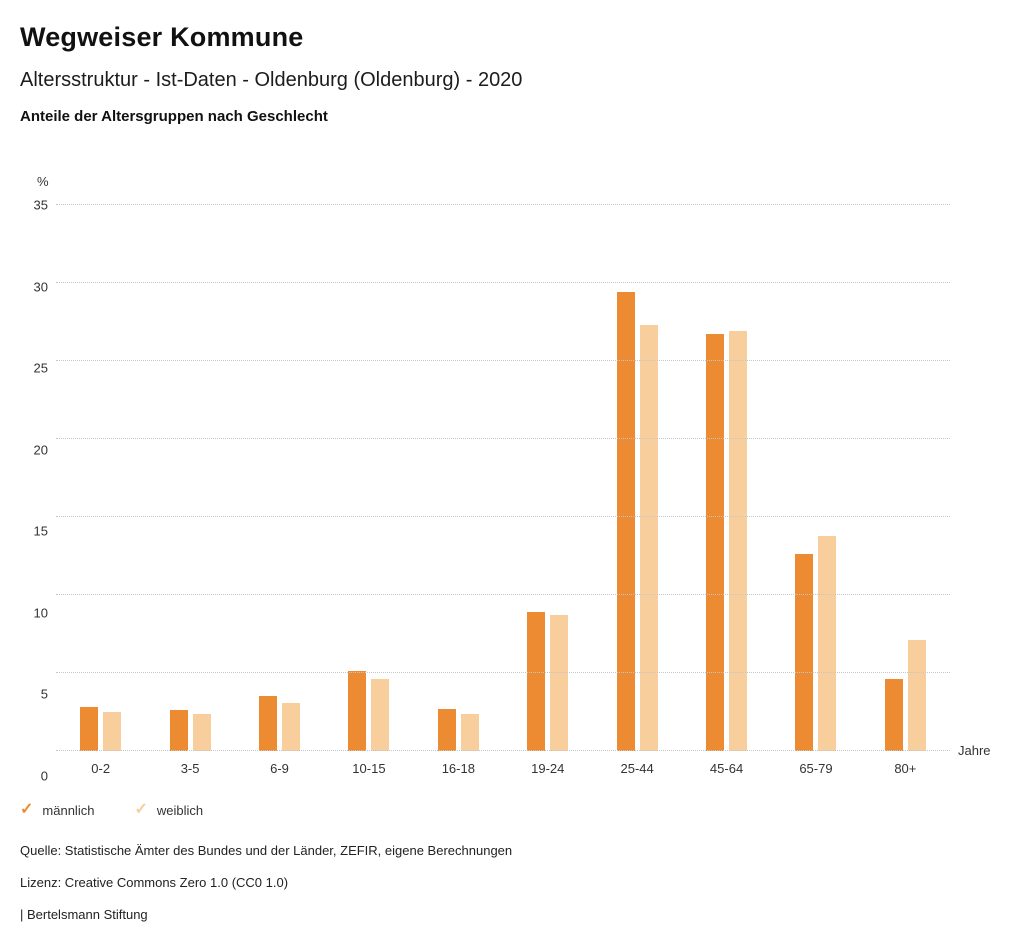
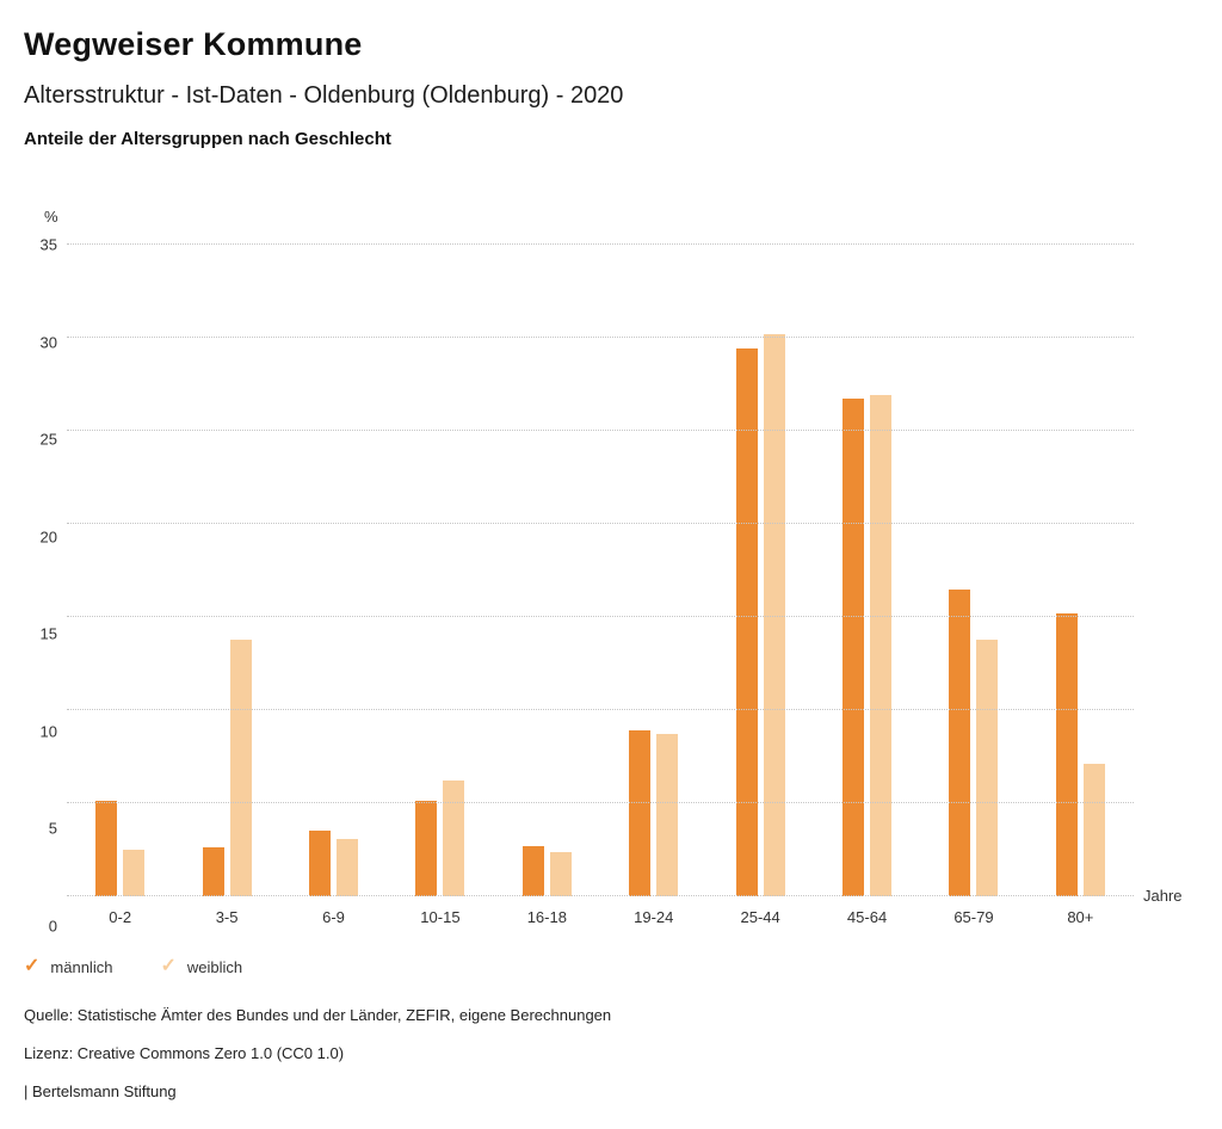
männlich/0-2: 2.8 -> 5.1
weiblich/3-5: 2.4 -> 13.8
weiblich/10-15: 4.6 -> 6.2
weiblich/25-44: 27.3 -> 30.2
männlich/65-79: 12.6 -> 16.5
männlich/80+: 4.6 -> 15.2
